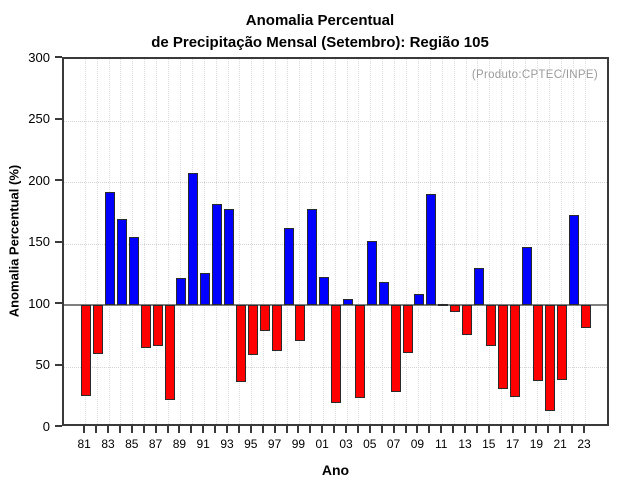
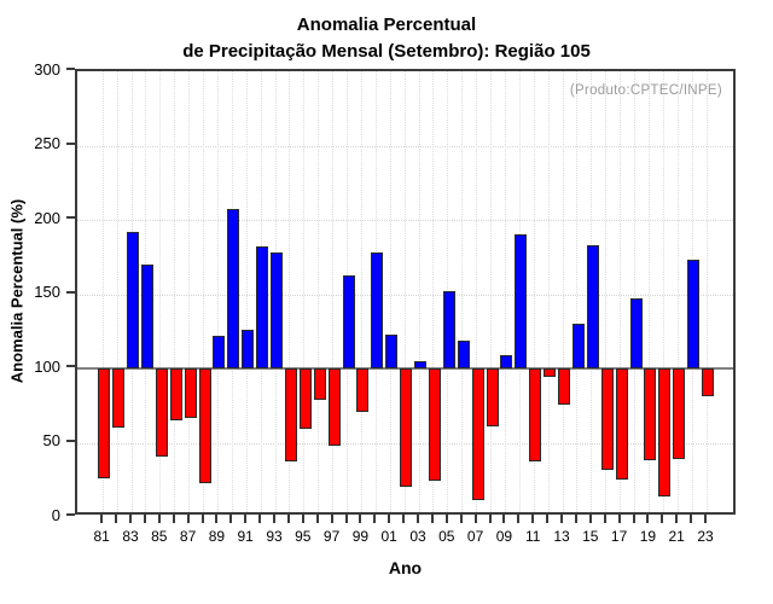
85: 155 -> 41
97: 63 -> 48
07: 29 -> 11
11: 101 -> 37
15: 67 -> 183
